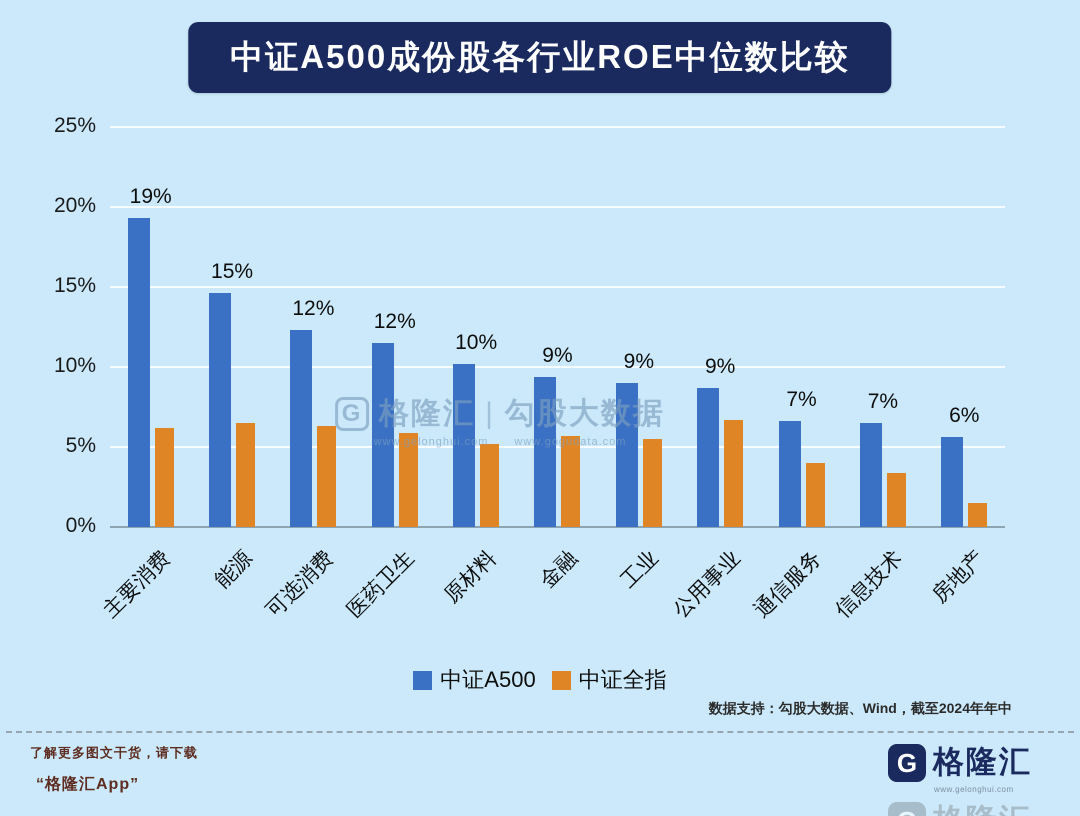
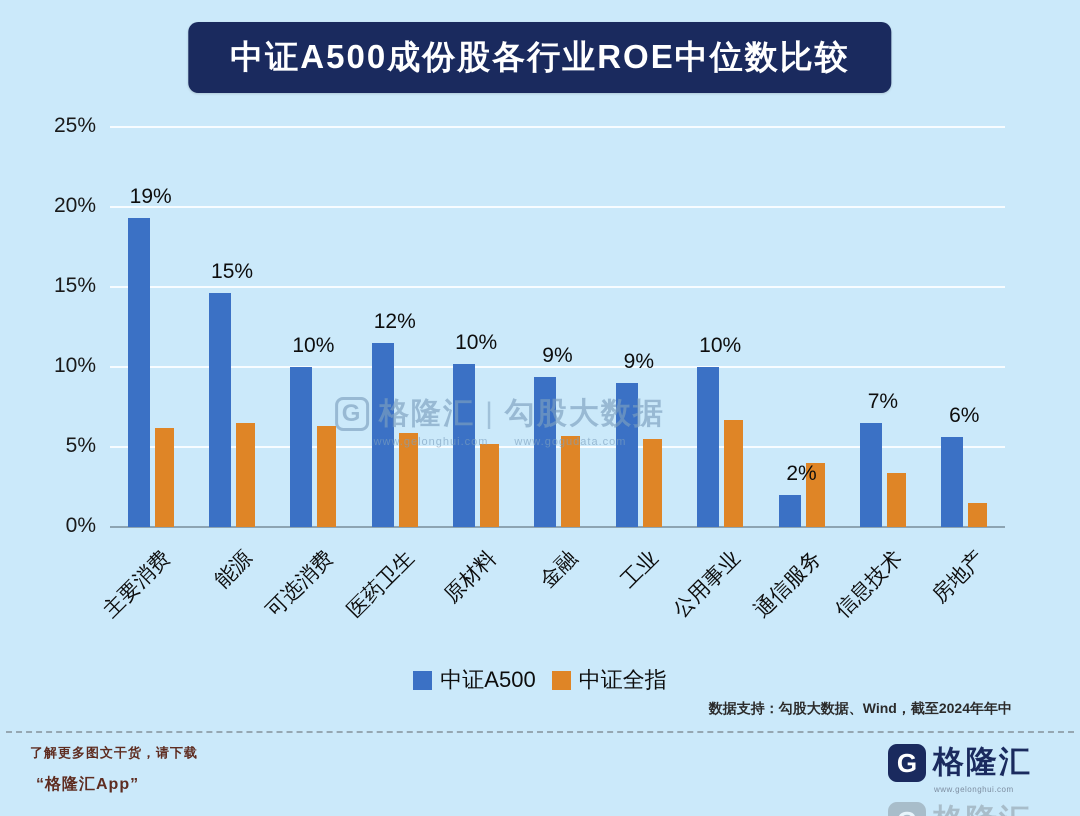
中证A500/可选消费: 12% -> 10%
中证A500/公用事业: 9% -> 10%
中证A500/通信服务: 7% -> 2%
